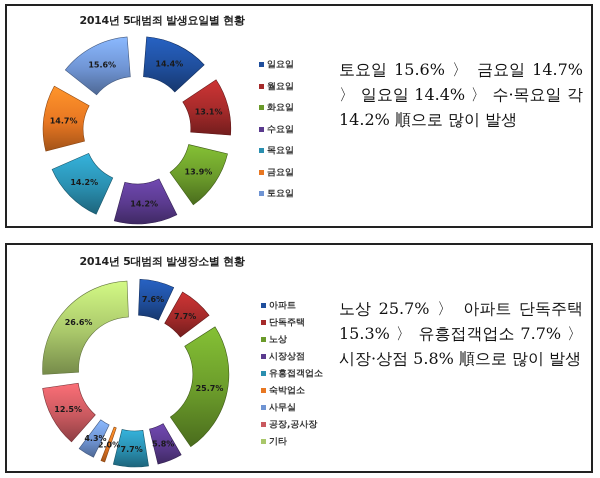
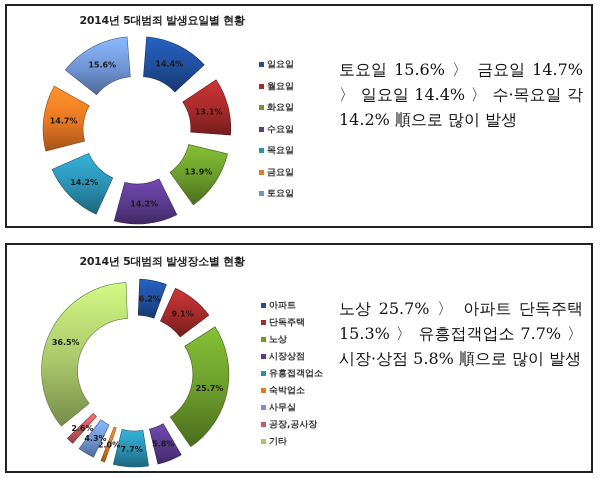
2014년 5대범죄 발생장소별 현황/아파트: 7.6% -> 6.2%
2014년 5대범죄 발생장소별 현황/단독주택: 7.7% -> 9.1%
2014년 5대범죄 발생장소별 현황/공장,공사장: 12.5% -> 2.6%
2014년 5대범죄 발생장소별 현황/기타: 26.6% -> 36.5%
